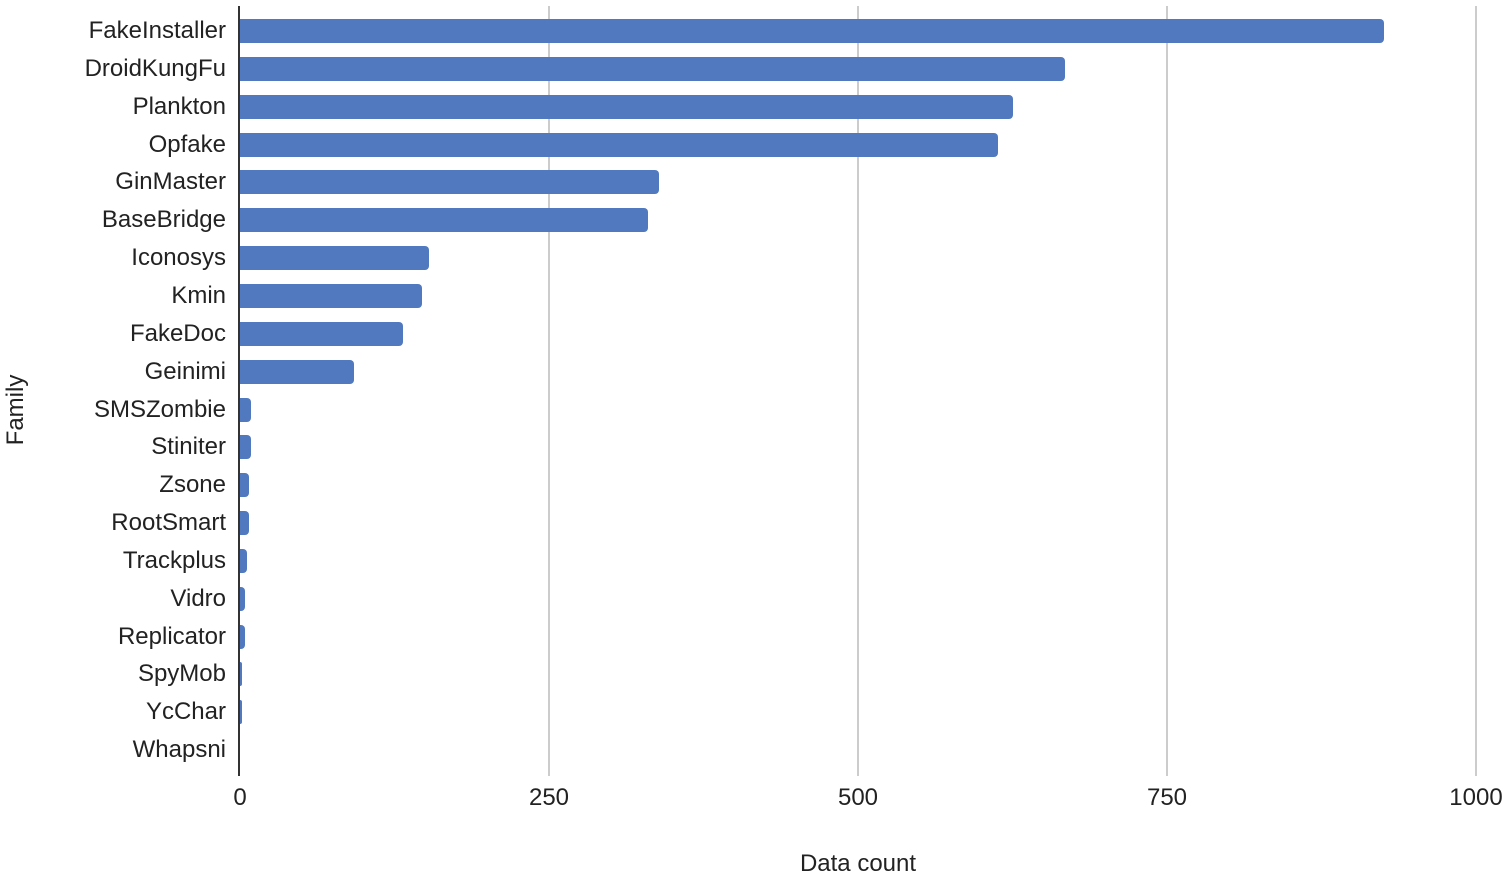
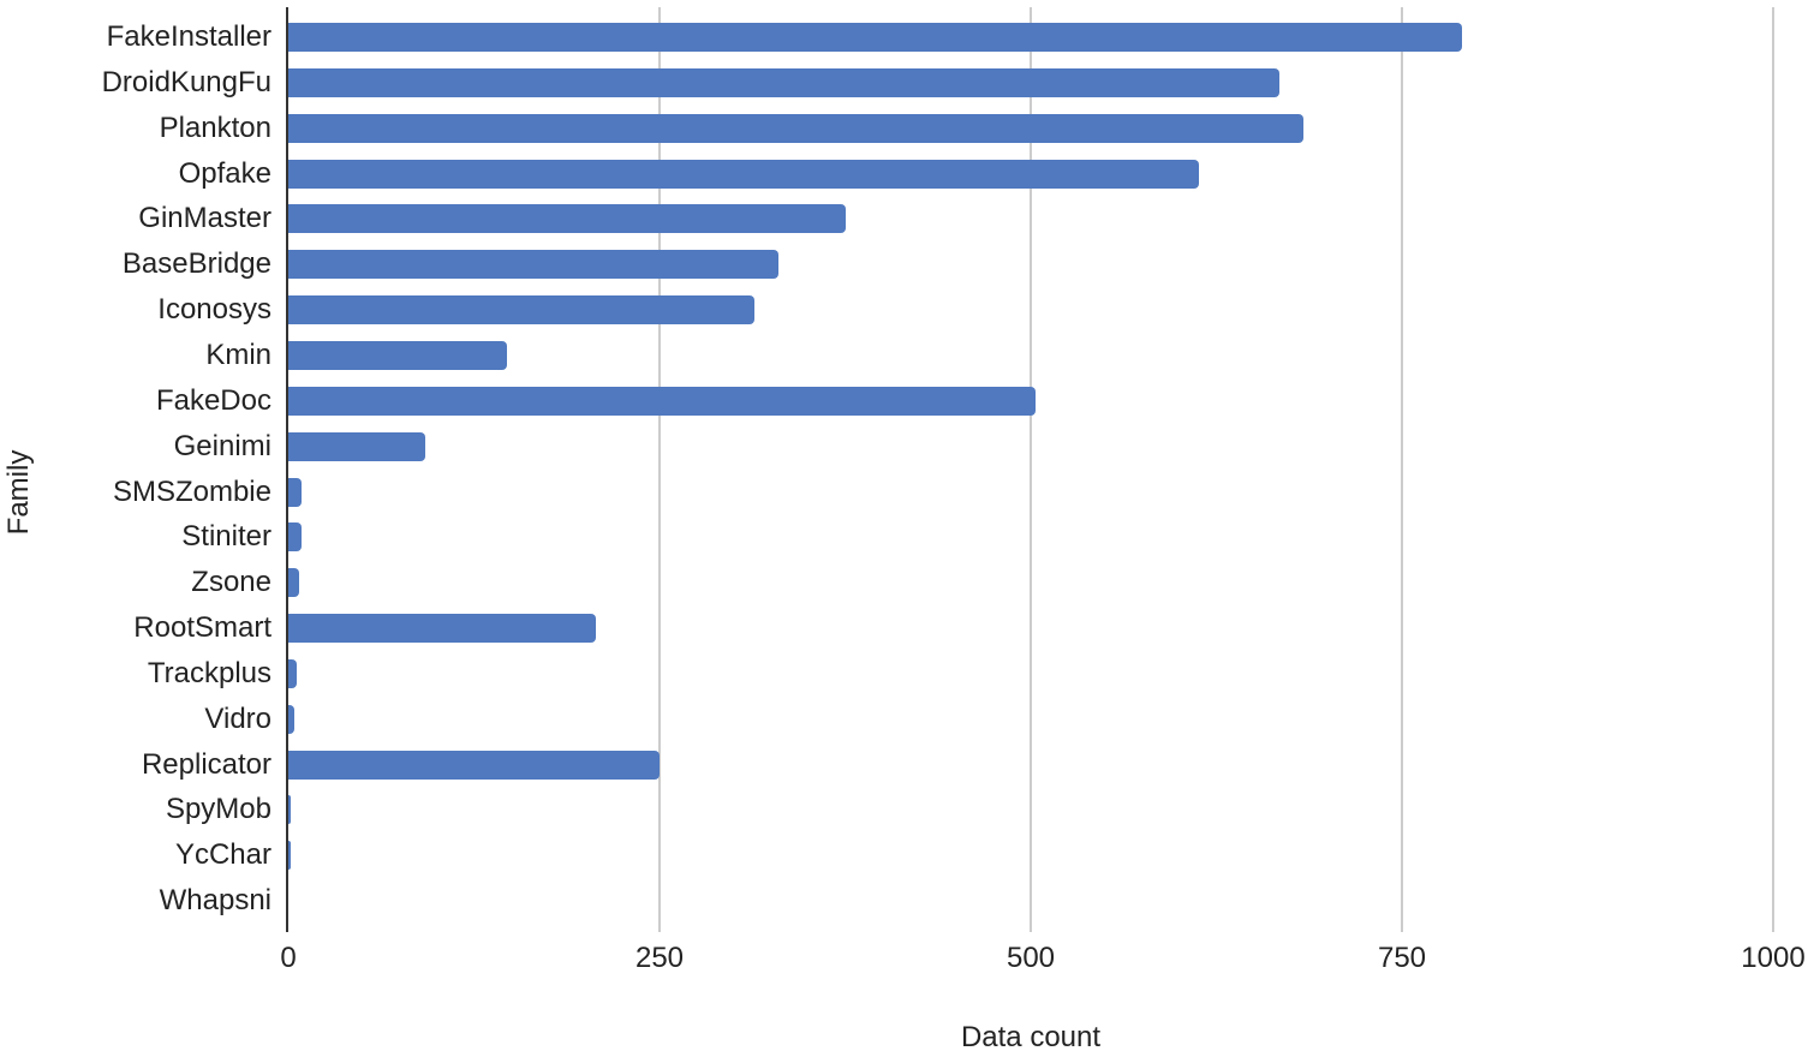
FakeInstaller: 925 -> 790
Plankton: 625 -> 683
GinMaster: 339 -> 375
Iconosys: 153 -> 314
FakeDoc: 132 -> 503
RootSmart: 7 -> 207
Replicator: 4 -> 250
